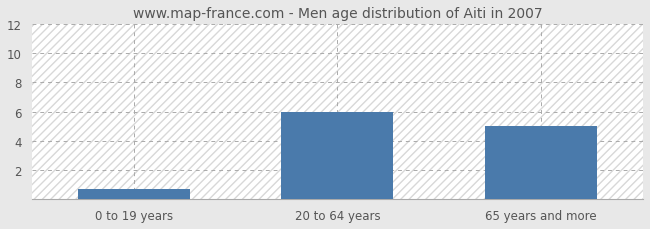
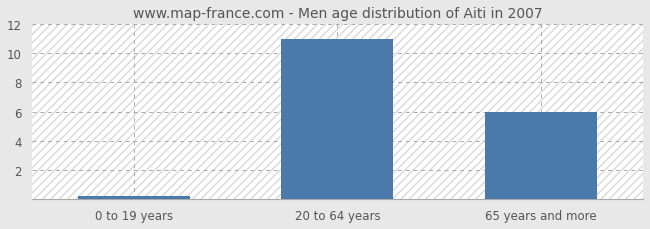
0 to 19 years: 0.7 -> 0.2
20 to 64 years: 6.0 -> 11.0
65 years and more: 5.0 -> 6.0
